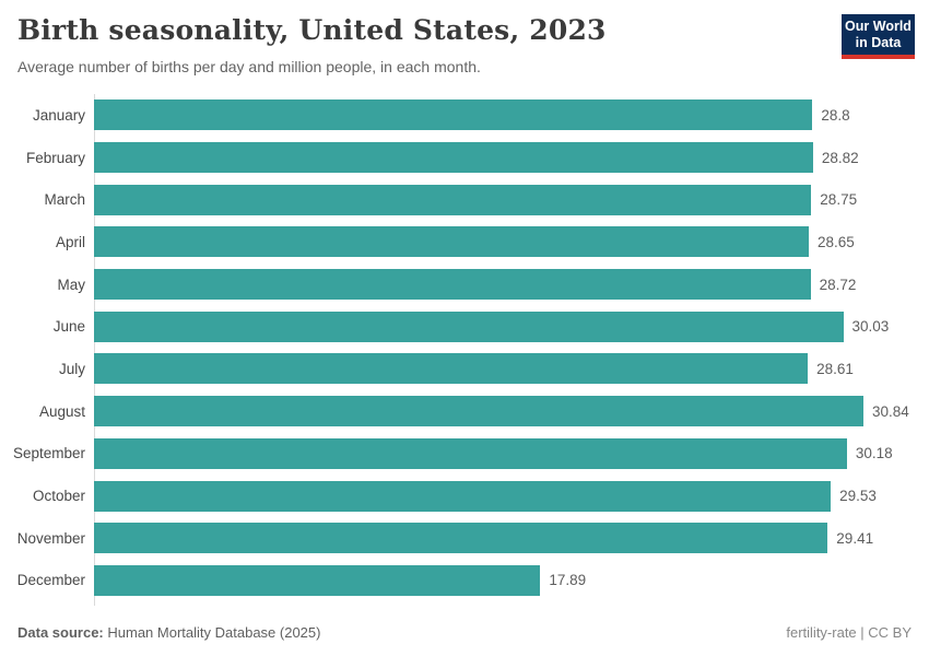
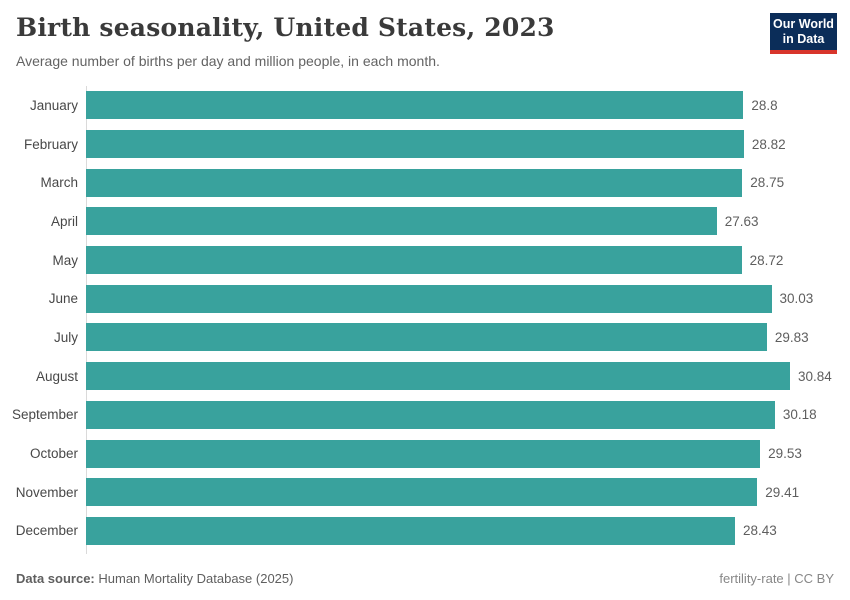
April: 28.65 -> 27.63
July: 28.61 -> 29.83
December: 17.89 -> 28.43
